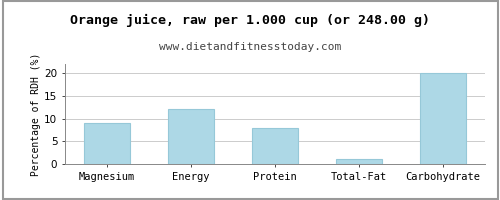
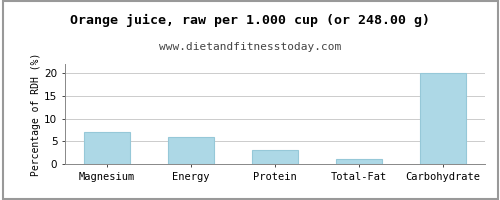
Magnesium: 9 -> 7
Energy: 12 -> 6
Protein: 8 -> 3
